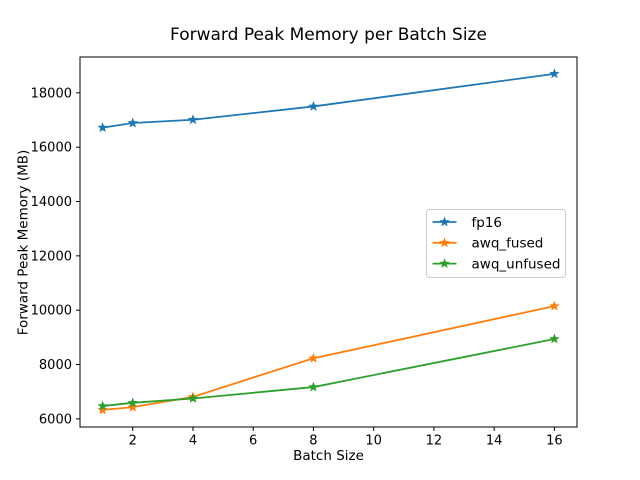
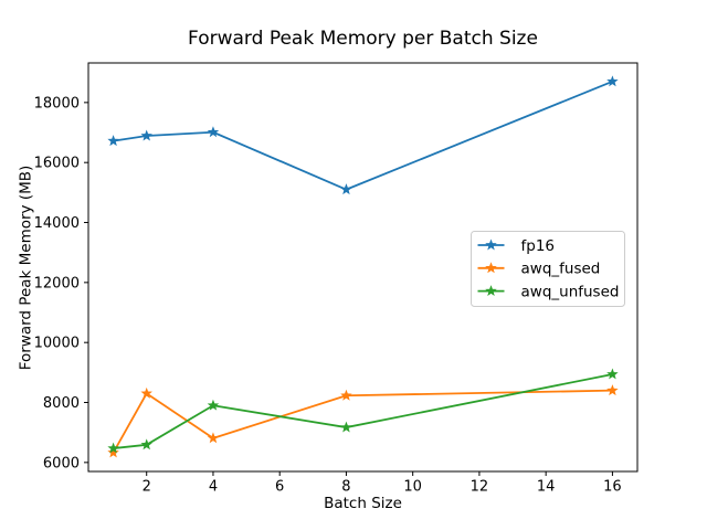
awq_fused/2: 6400 -> 8300
awq_unfused/4: 6800 -> 7900
fp16/8: 17500 -> 15100
awq_fused/16: 10200 -> 8400
